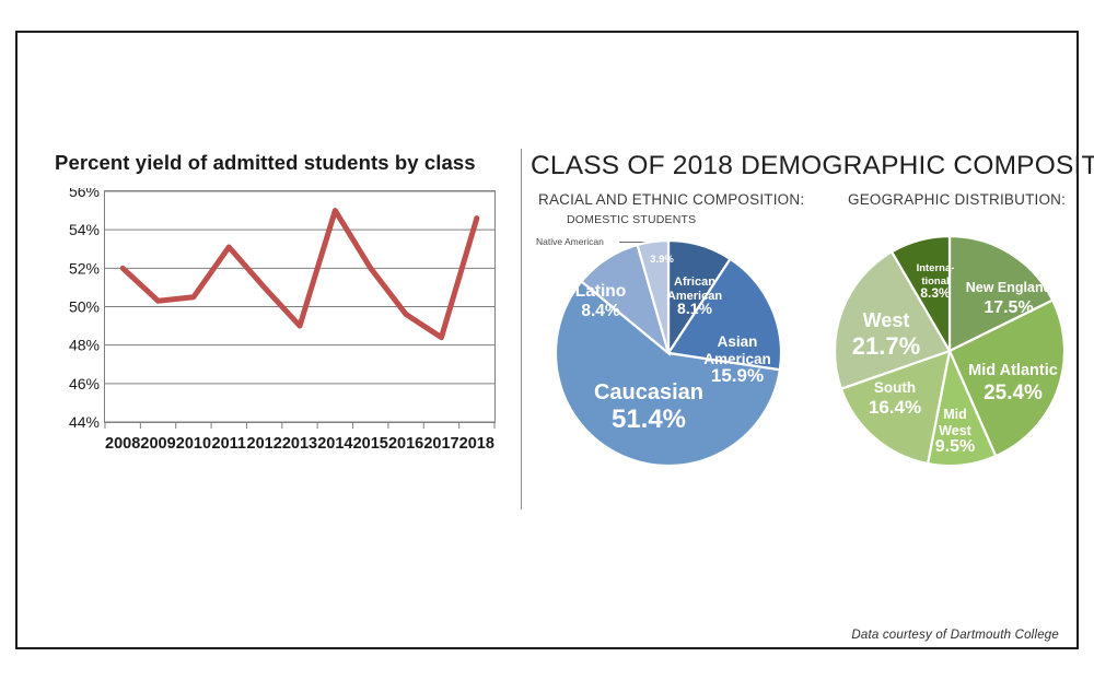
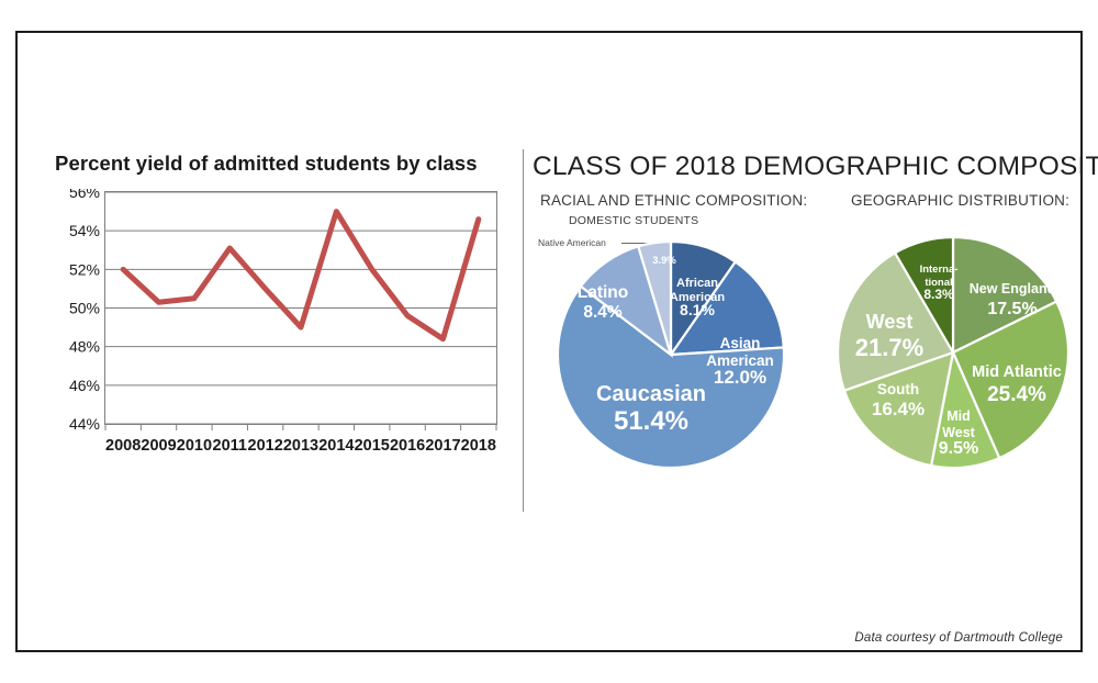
RACIAL AND ETHNIC COMPOSITION: DOMESTIC STUDENTS/Asian American: 15.9% -> 12.0%
